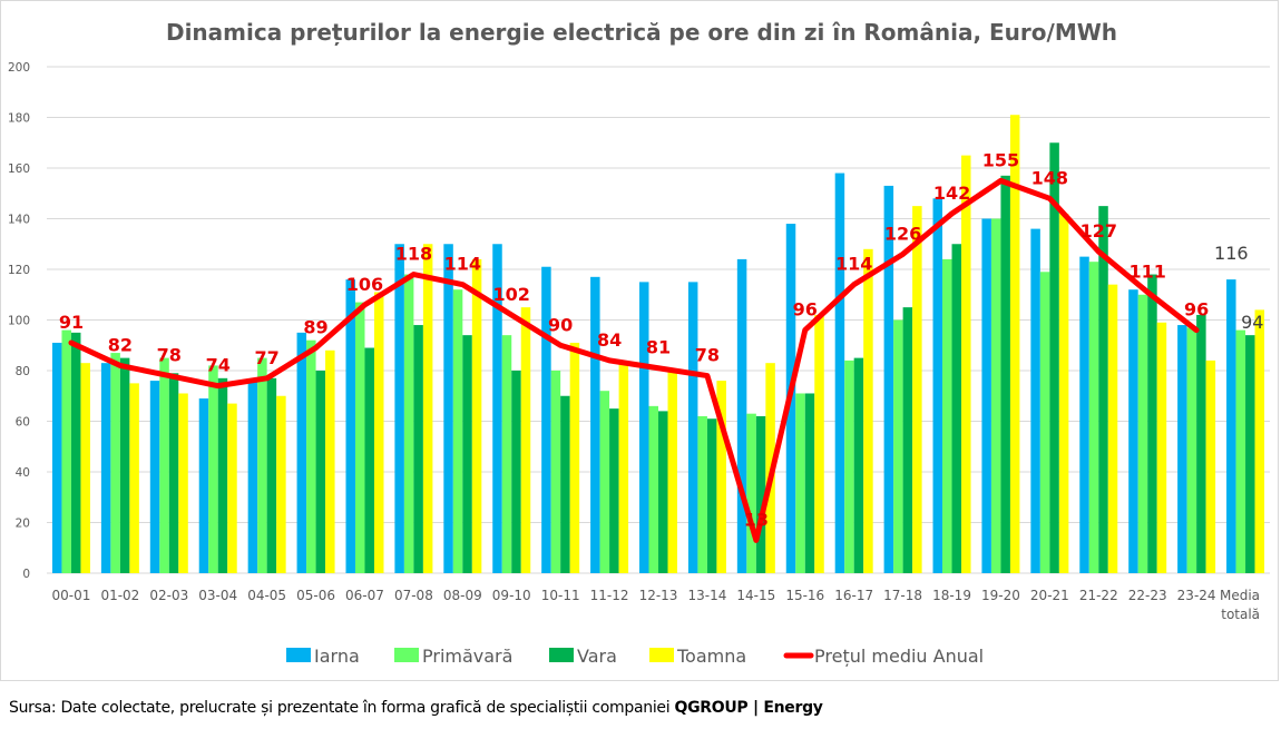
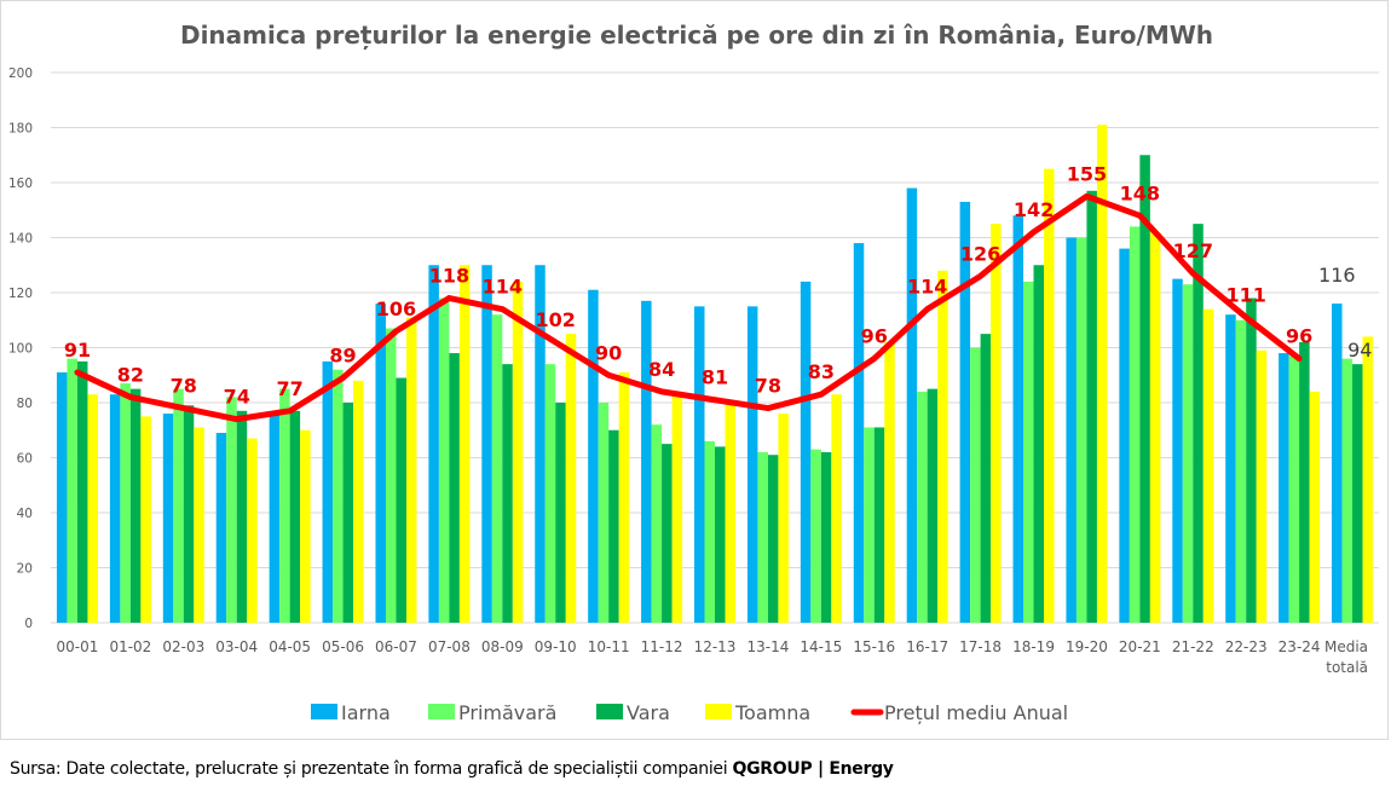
Prețul mediu Anual/14-15: 13 -> 83
Primăvară/20-21: 119 -> 144
